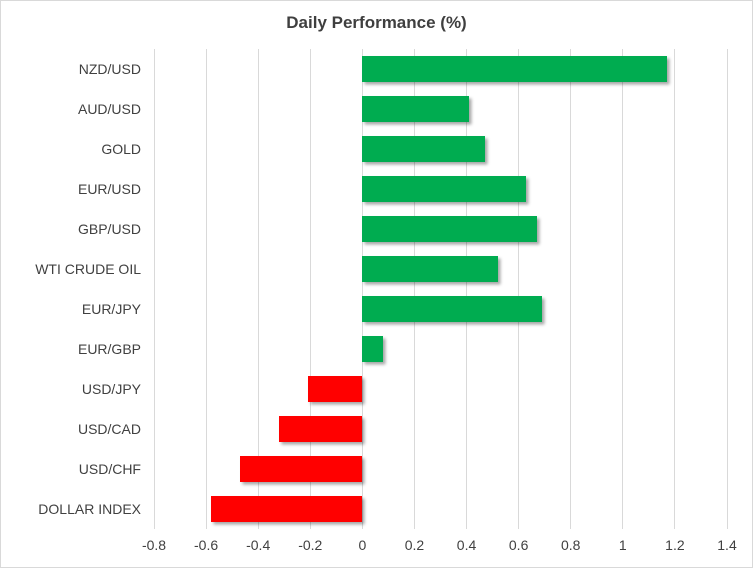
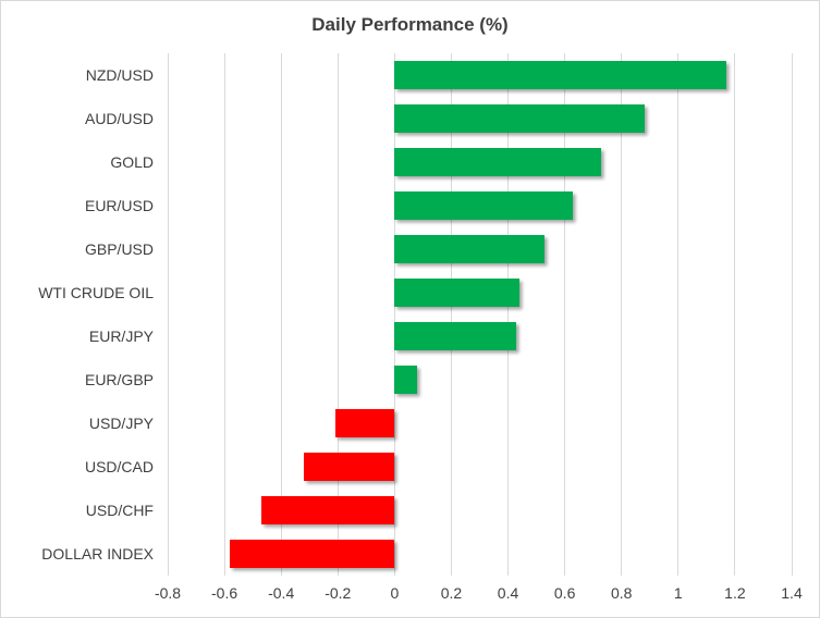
AUD/USD: 0.41 -> 0.88
GOLD: 0.47 -> 0.73
GBP/USD: 0.67 -> 0.53
WTI CRUDE OIL: 0.52 -> 0.44
EUR/JPY: 0.69 -> 0.43
